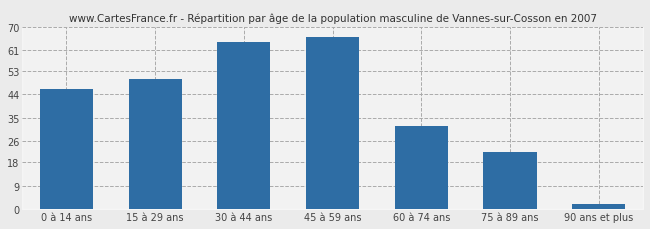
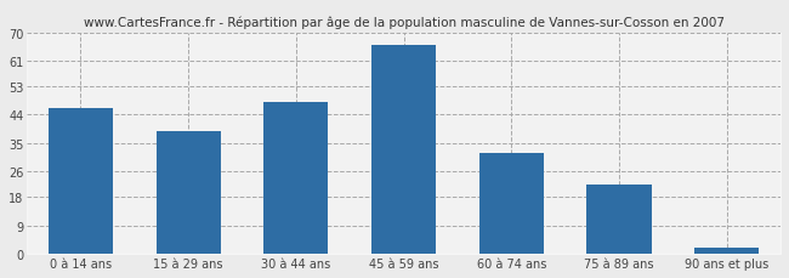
15 à 29 ans: 50 -> 39
30 à 44 ans: 64 -> 48
